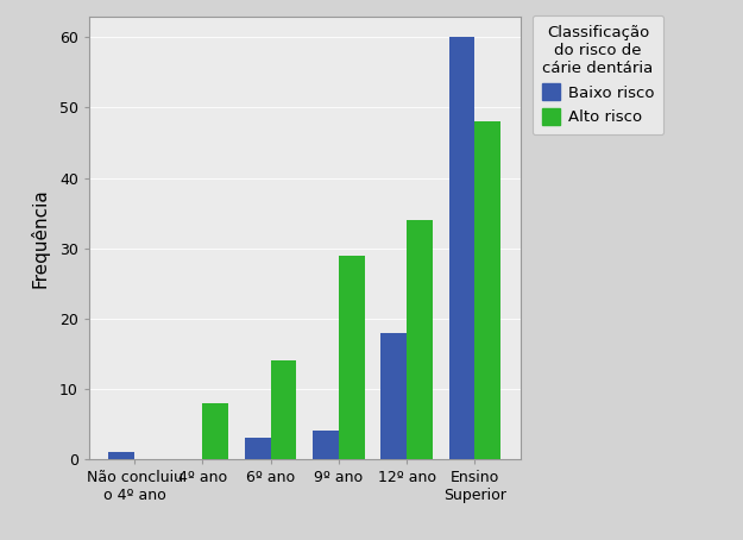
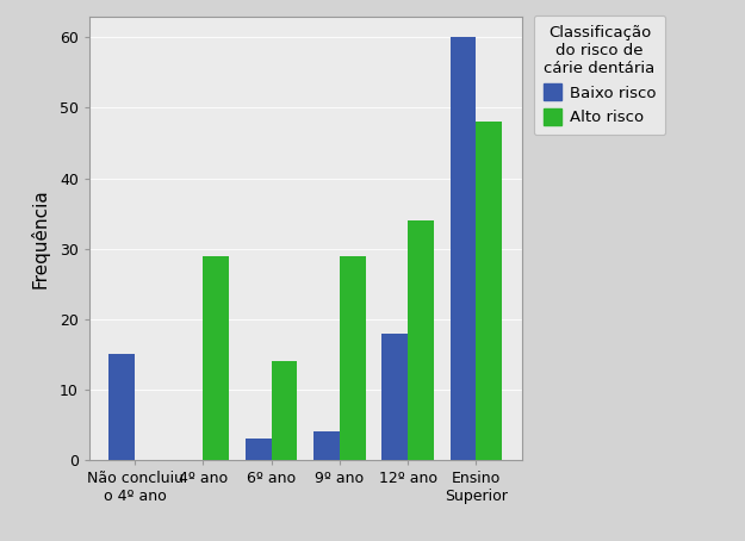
Baixo risco/Não concluiu o 4º ano: 1 -> 15
Alto risco/4º ano: 8 -> 29
